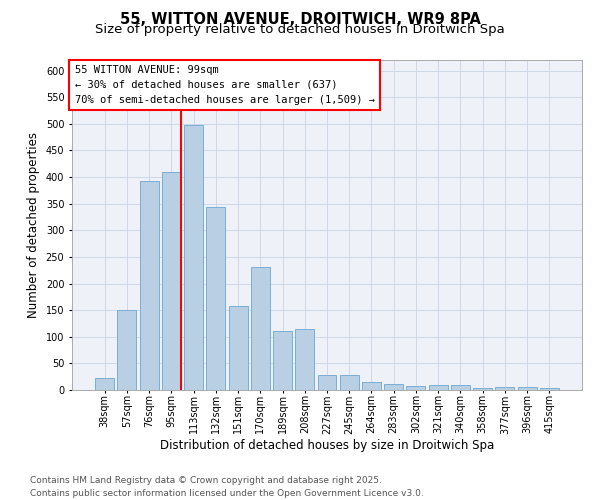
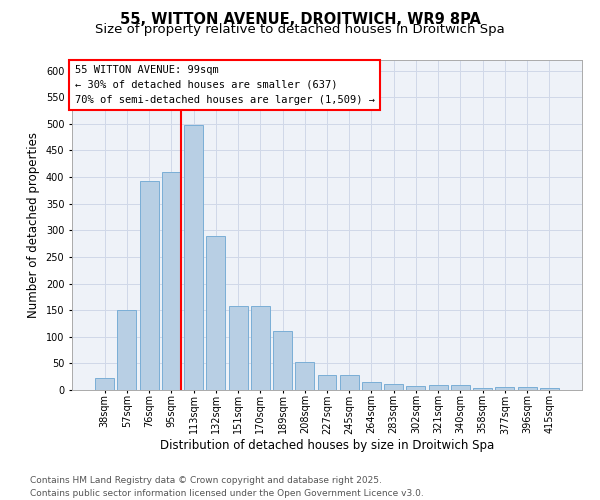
132sqm: 344 -> 290
170sqm: 232 -> 158
208sqm: 114 -> 53
